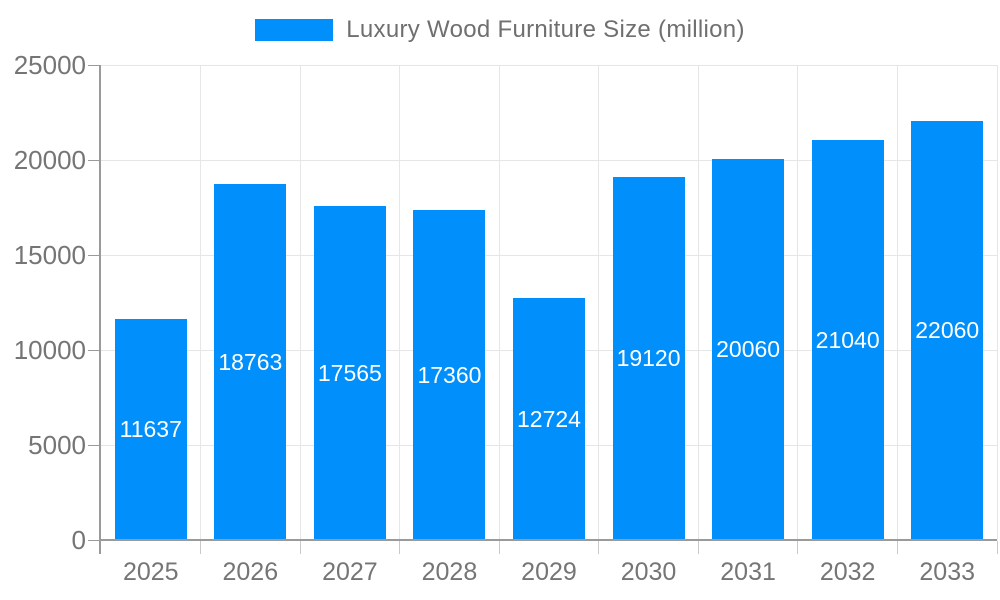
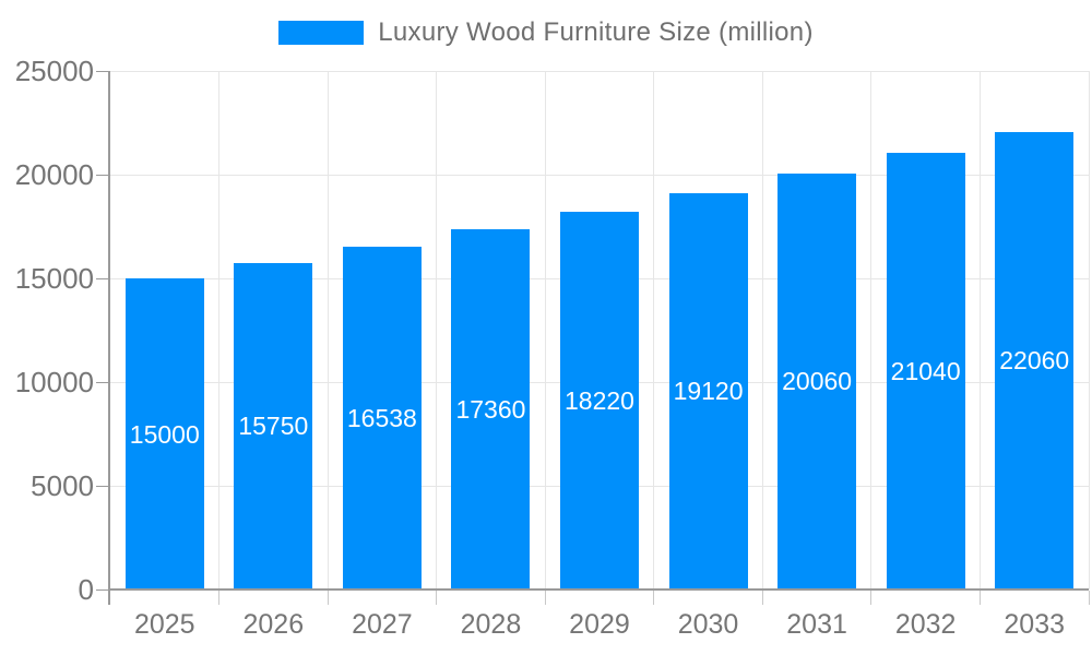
2025: 11637 -> 15000
2026: 18763 -> 15750
2027: 17565 -> 16538
2029: 12724 -> 18220
